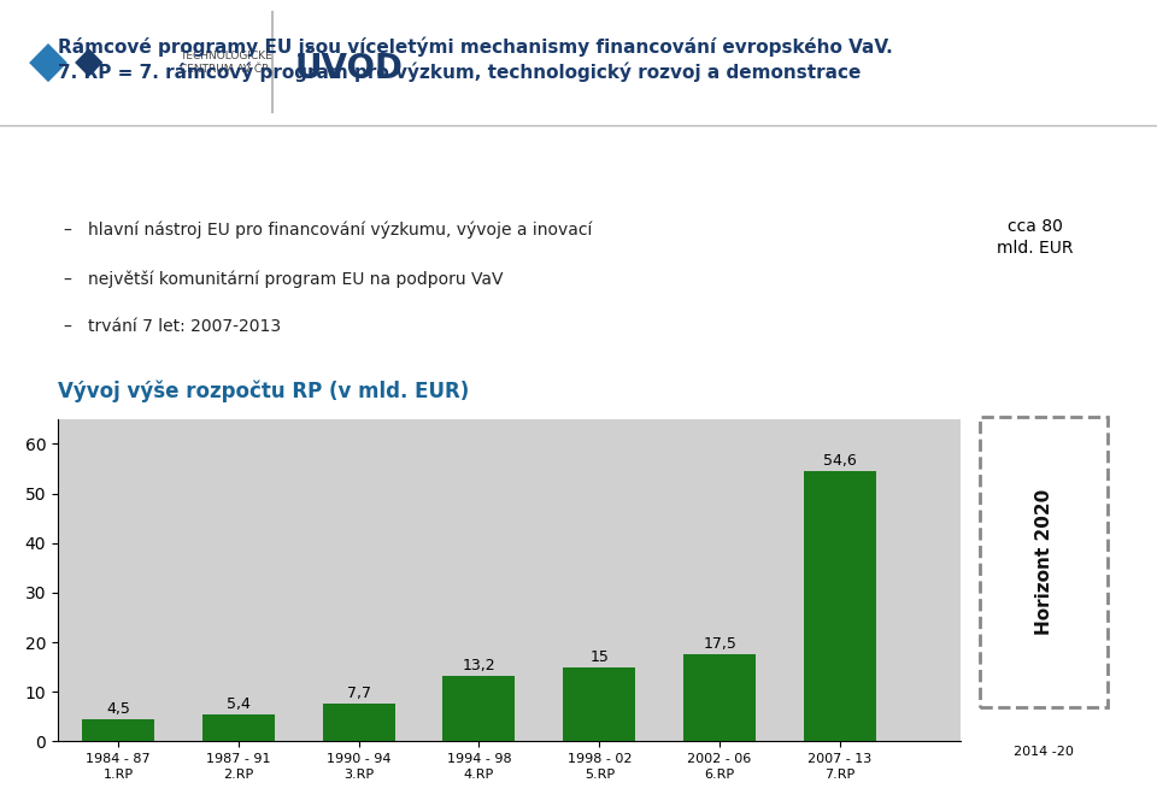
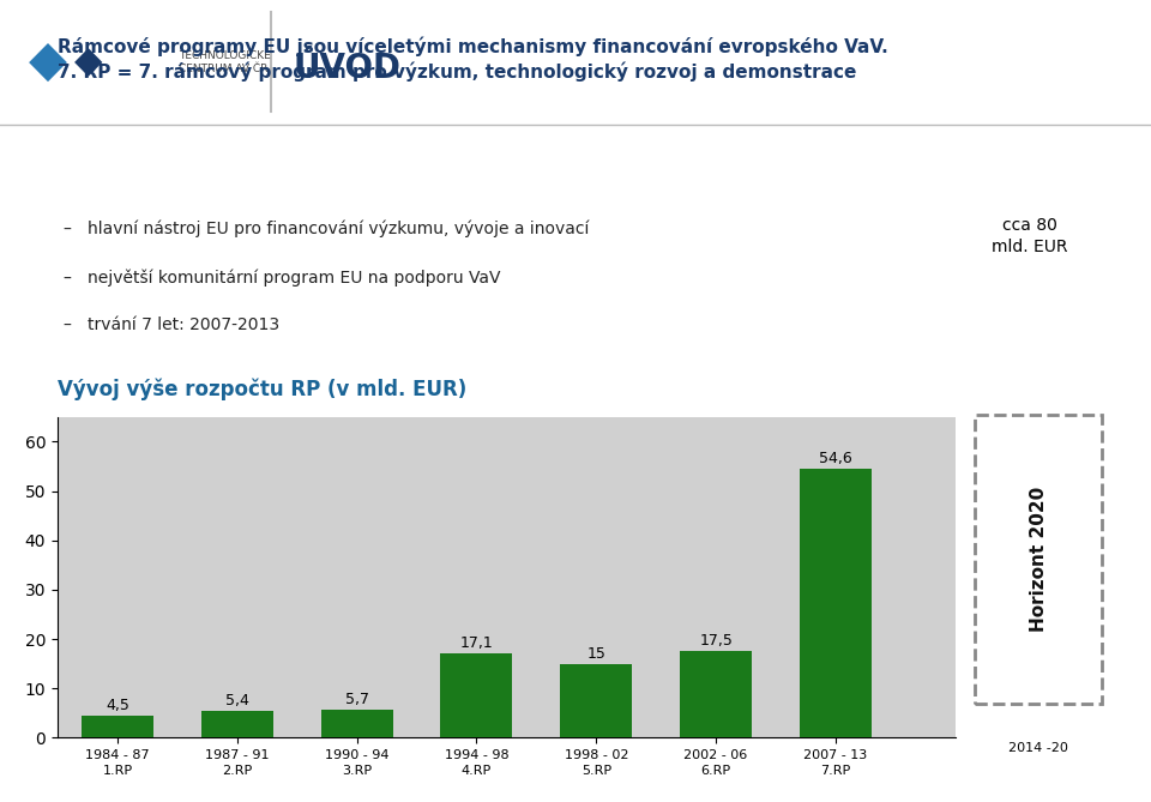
1990 - 94 3.RP: 7,7 -> 5,7
1994 - 98 4.RP: 13,2 -> 17,1
